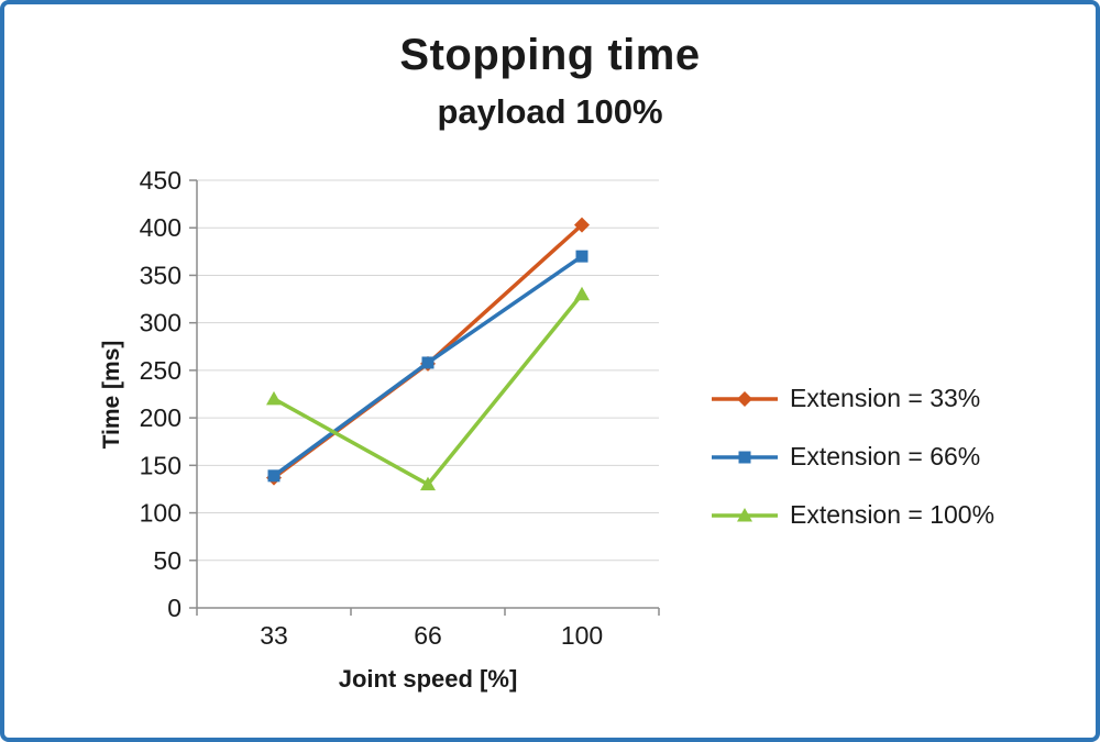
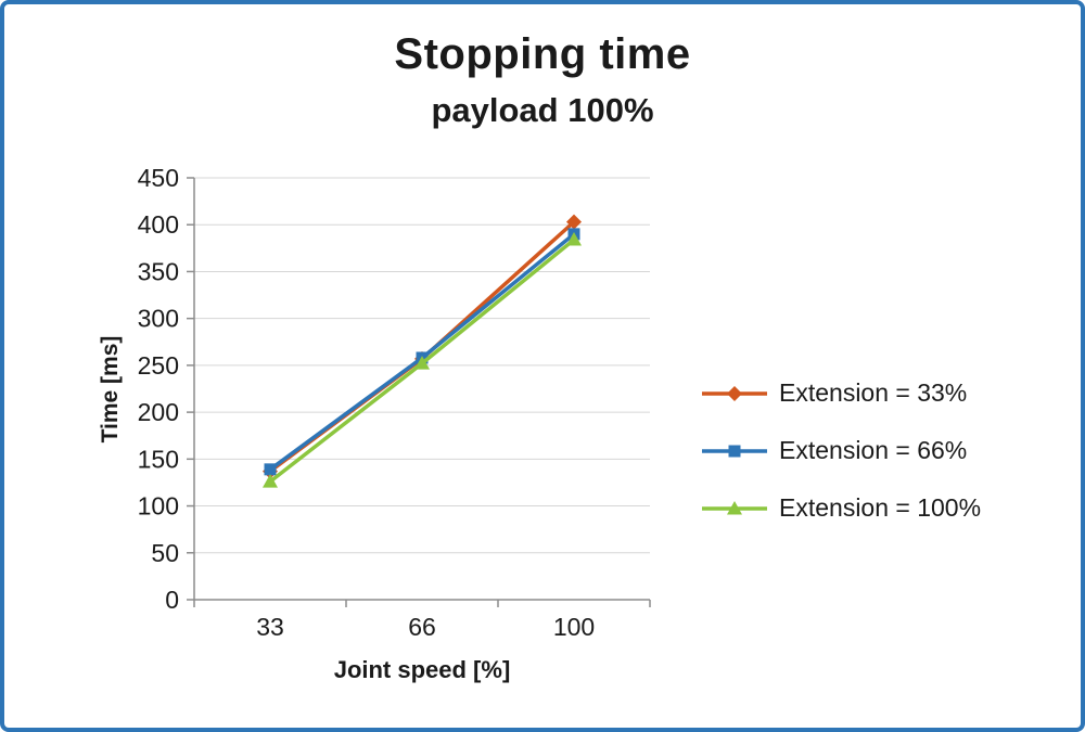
Extension = 100%/33: 220 -> 130
Extension = 100%/66: 130 -> 250
Extension = 66%/100: 370 -> 390
Extension = 100%/100: 330 -> 380
